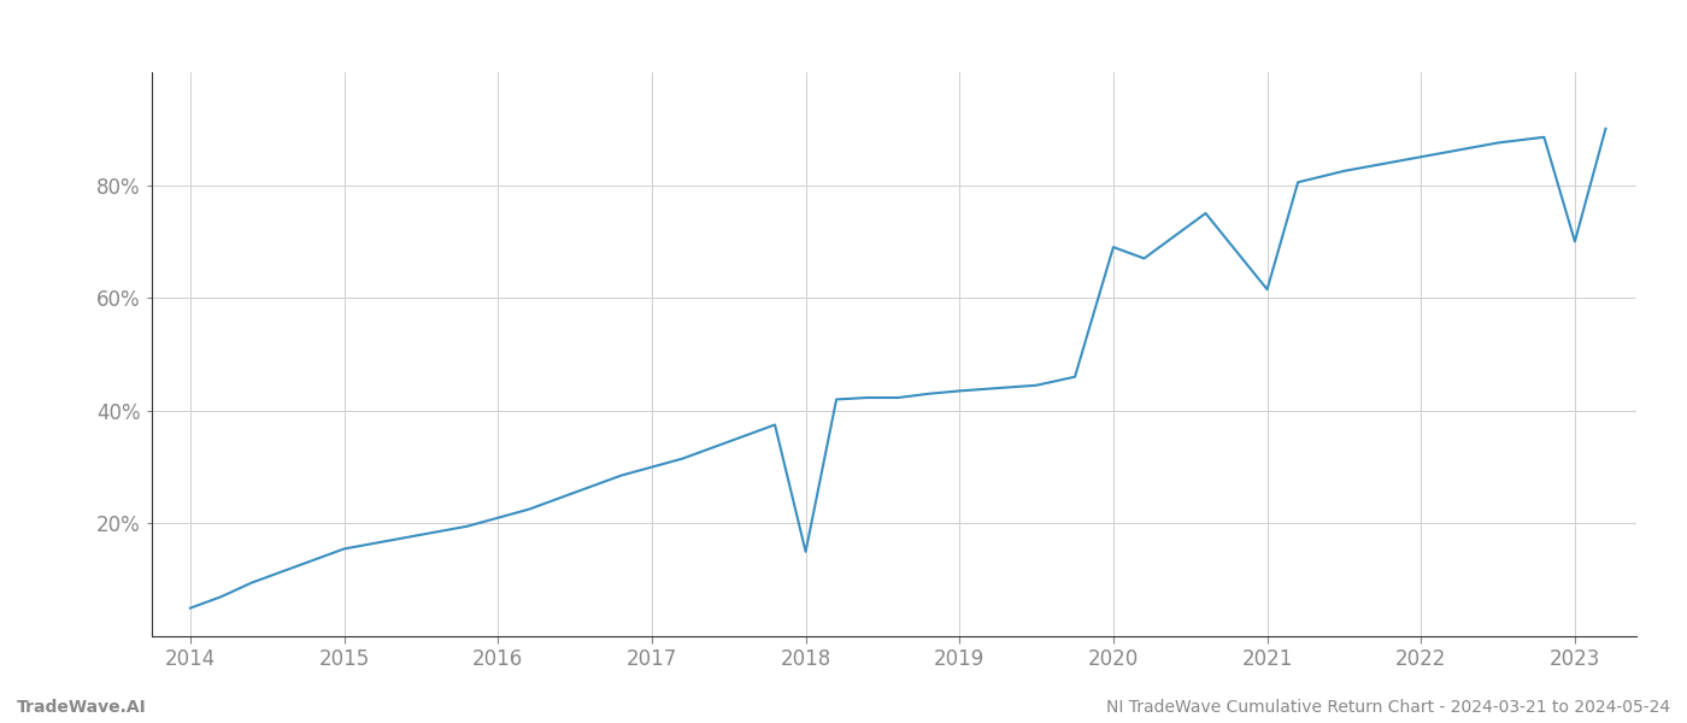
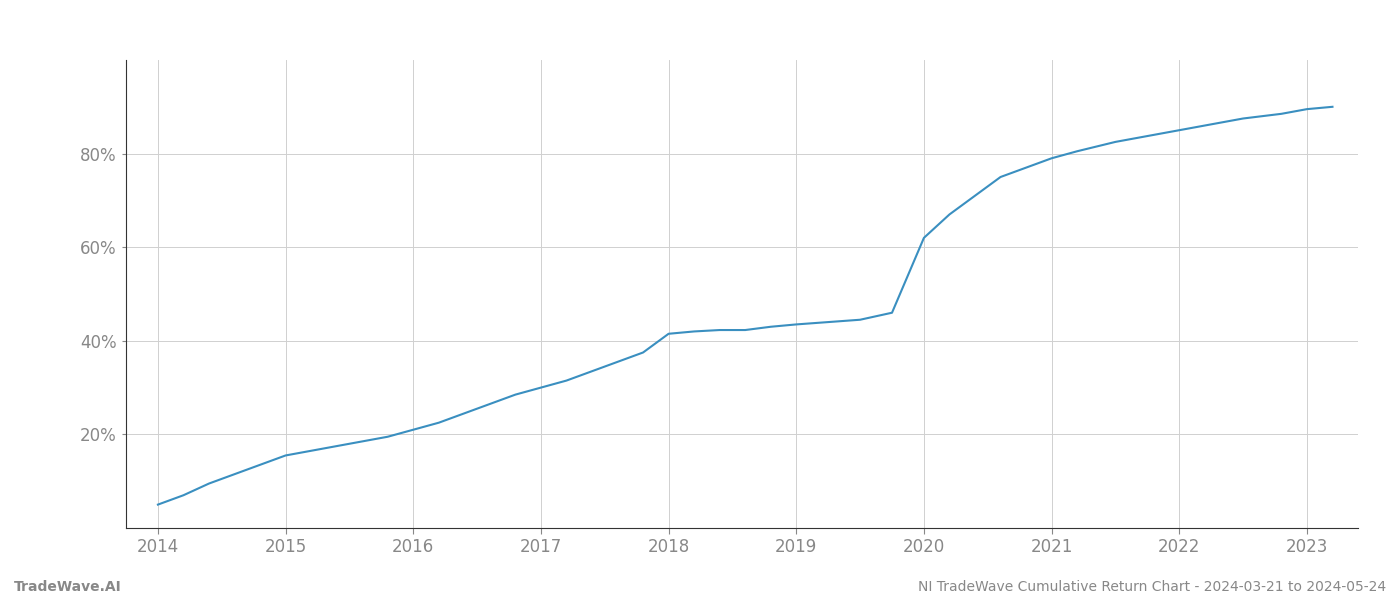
2018: 15.0% -> 41.5%
2020: 69.0% -> 62.0%
2021: 61.5% -> 79.0%
2023: 70.0% -> 89.5%
